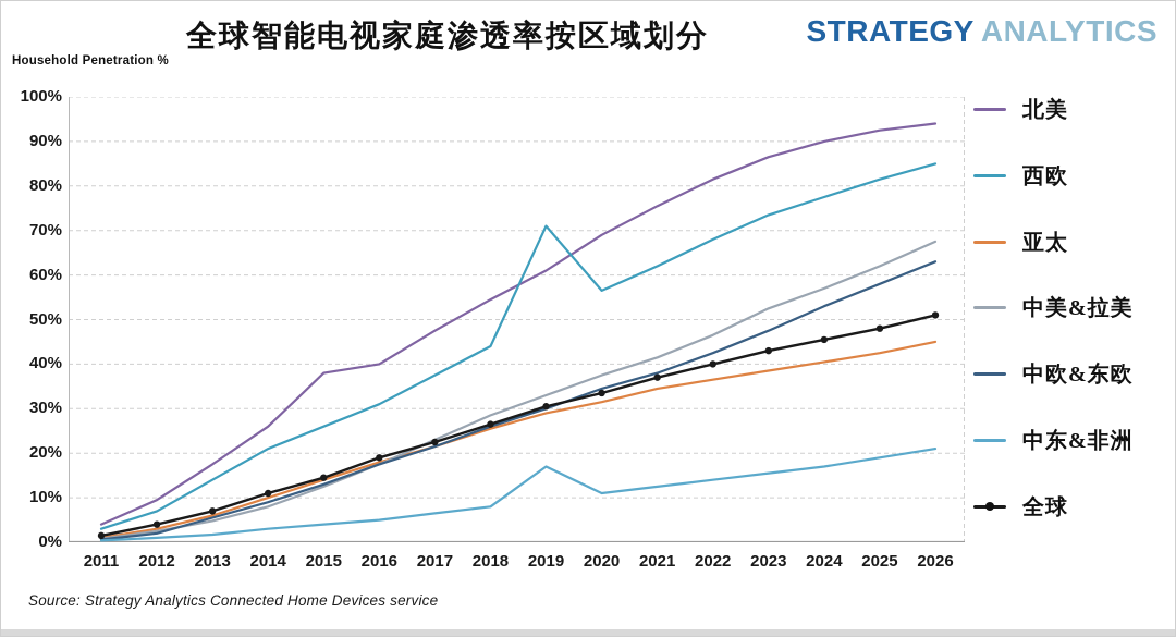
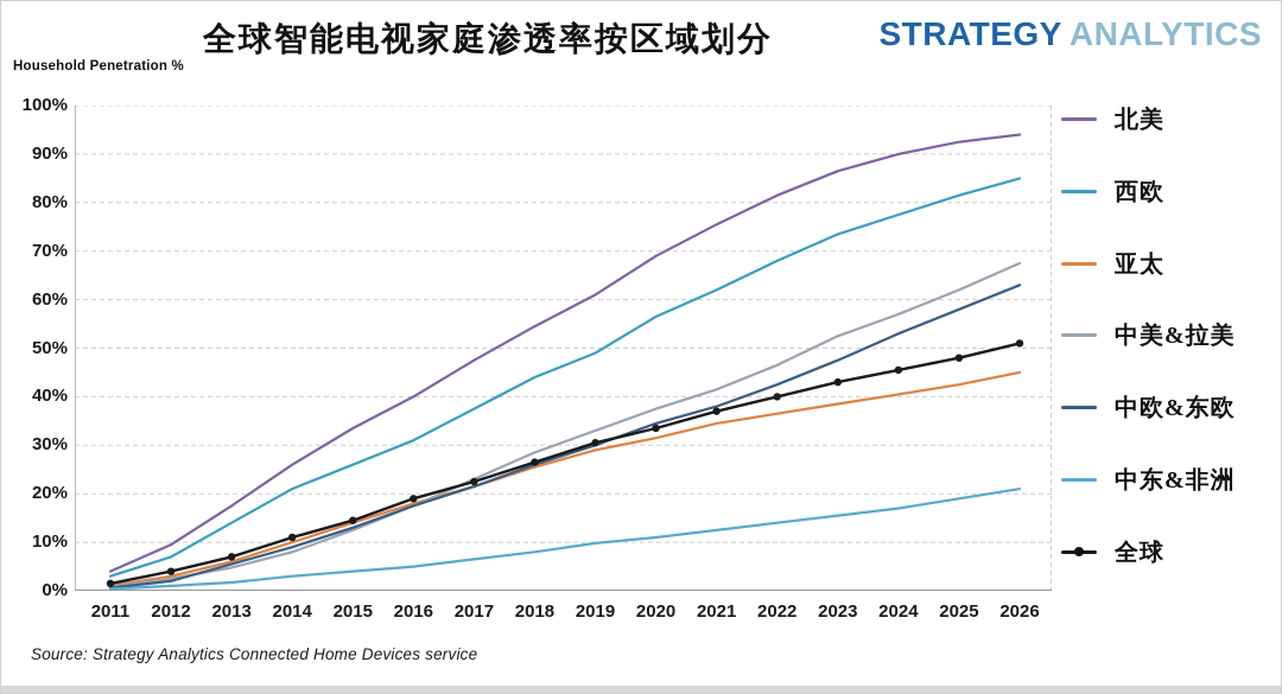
北美/2015: 38% -> 34%
西欧/2019: 71% -> 49%
中东&非洲/2019: 17% -> 10%
